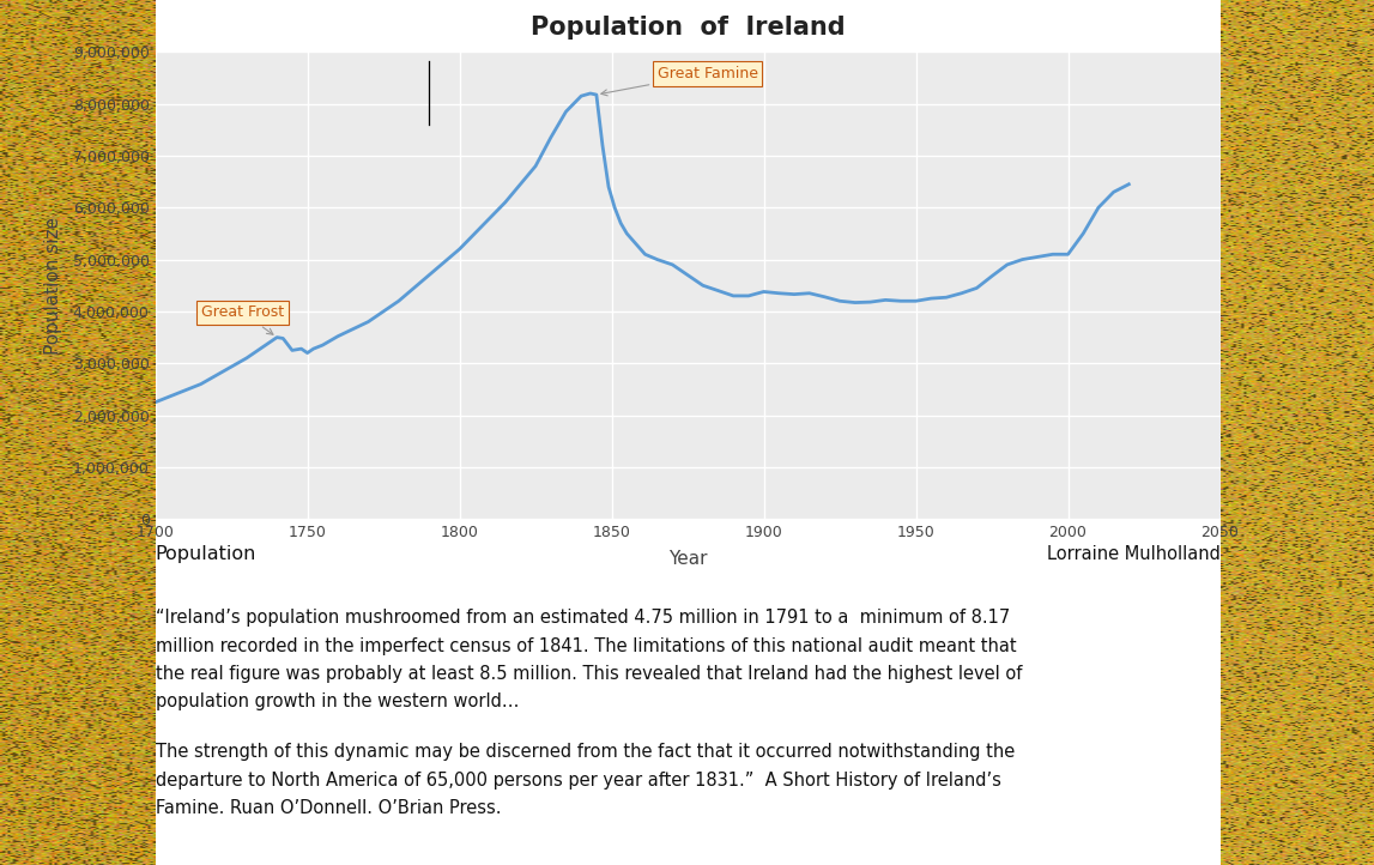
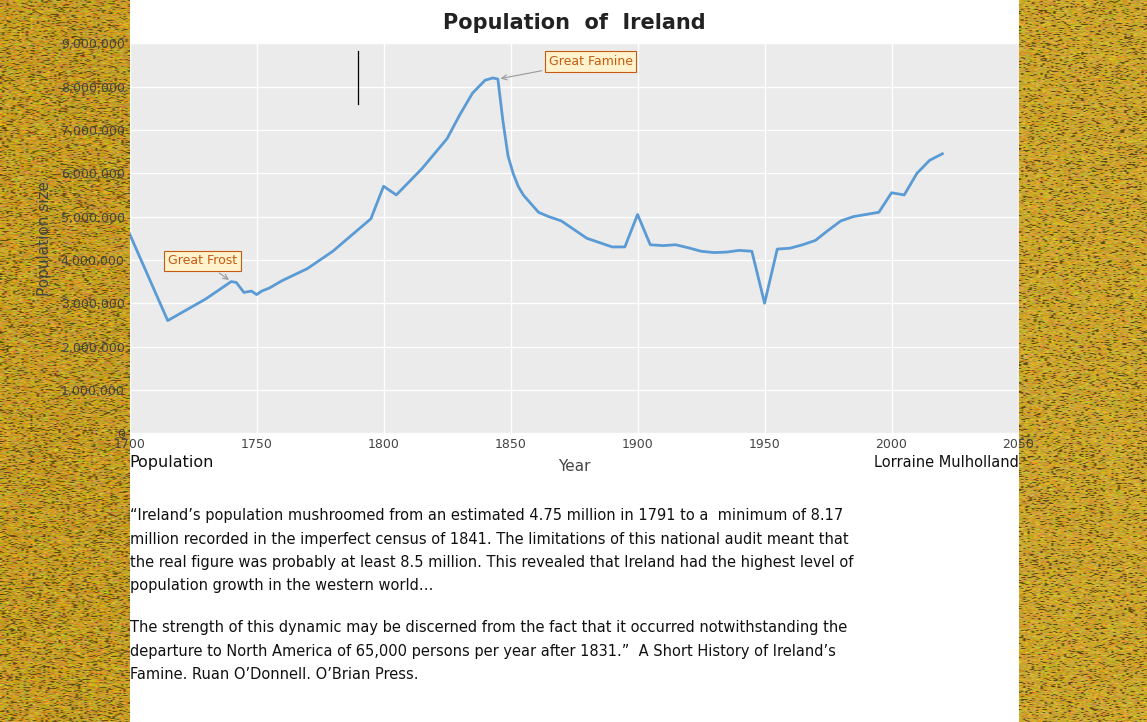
1700: 2,250,000 -> 4,600,000
1800: 5,200,000 -> 5,700,000
1900: 4,380,000 -> 5,050,000
1950: 4,200,000 -> 3,000,000
2000: 5,100,000 -> 5,550,000
